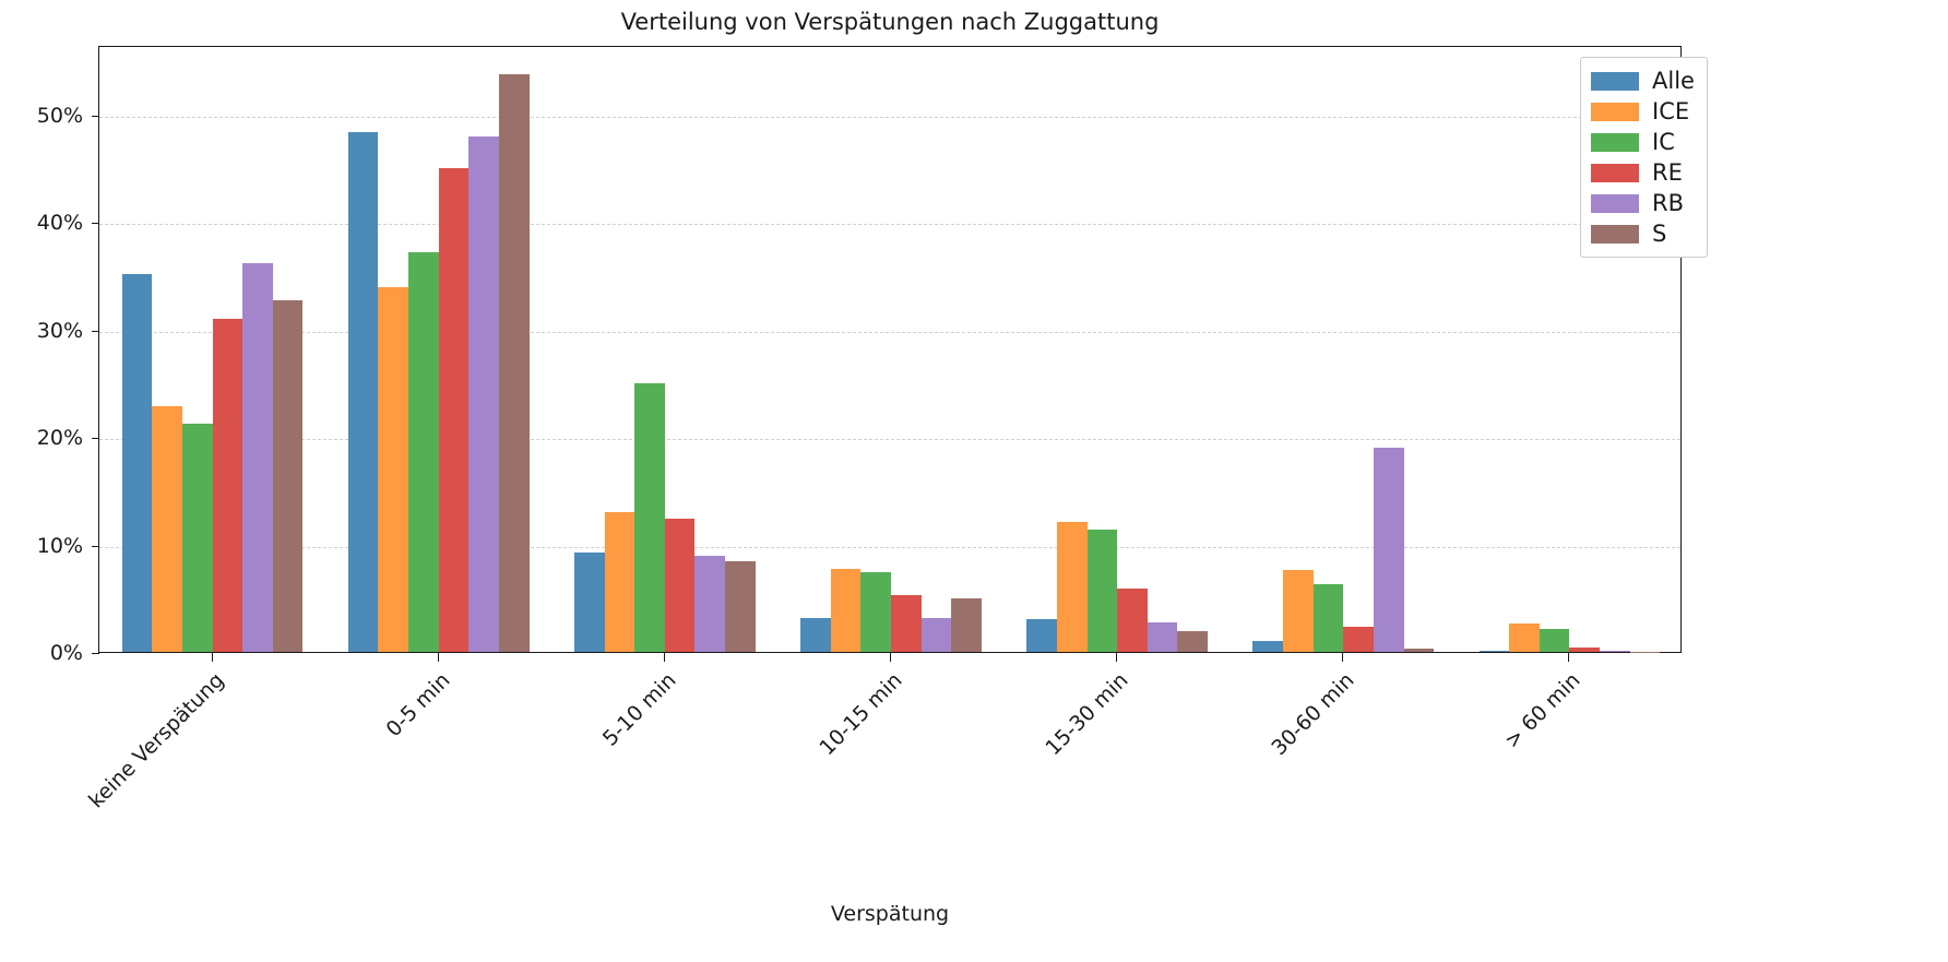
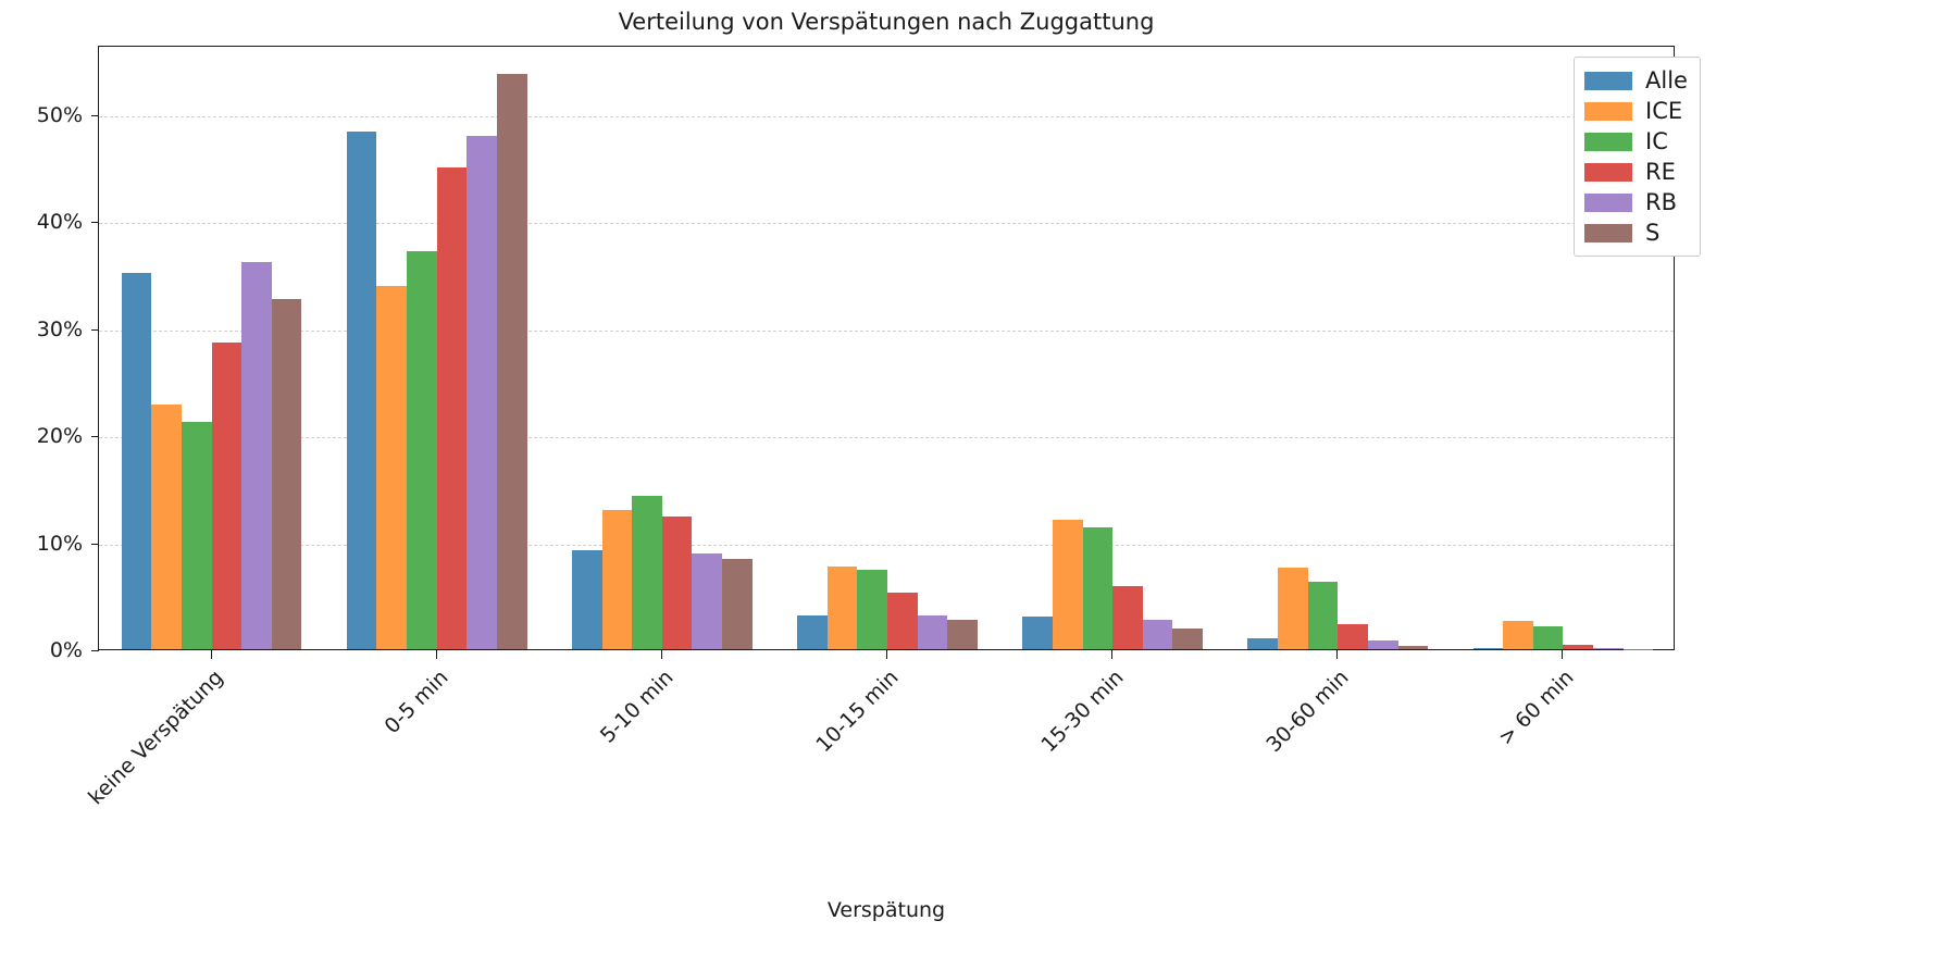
RE/keine Verspätung: 31% -> 29%
IC/5-10 min: 25% -> 14%
S/10-15 min: 5% -> 3%
RB/30-60 min: 19% -> 1%
